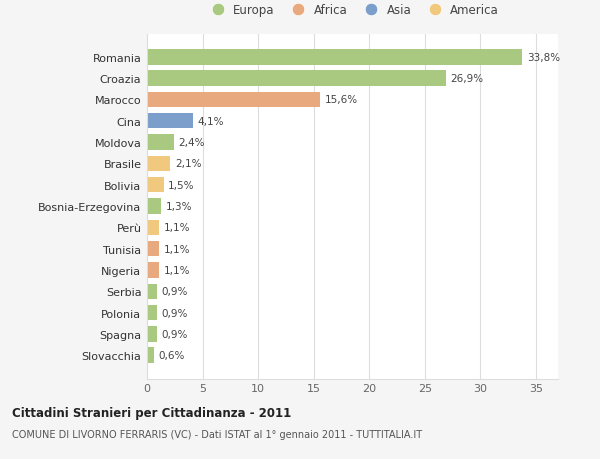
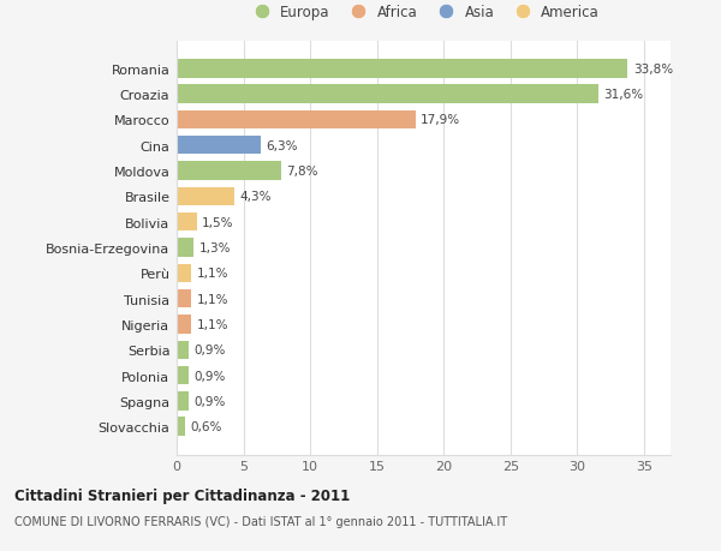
Croazia: 26,9% -> 31,6%
Marocco: 15,6% -> 17,9%
Cina: 4,1% -> 6,3%
Moldova: 2,4% -> 7,8%
Brasile: 2,1% -> 4,3%
